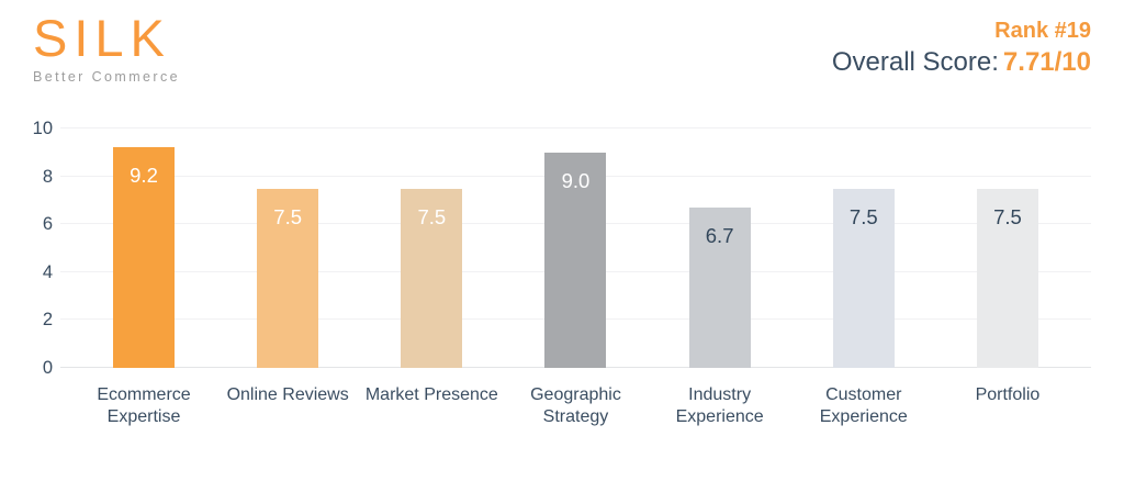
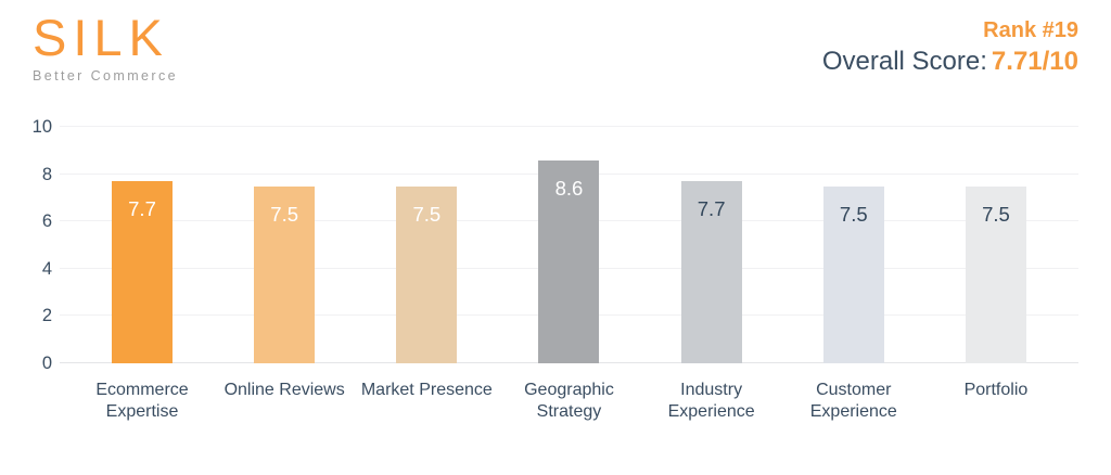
Ecommerce Expertise: 9.2 -> 7.7
Geographic Strategy: 9.0 -> 8.6
Industry Experience: 6.7 -> 7.7
